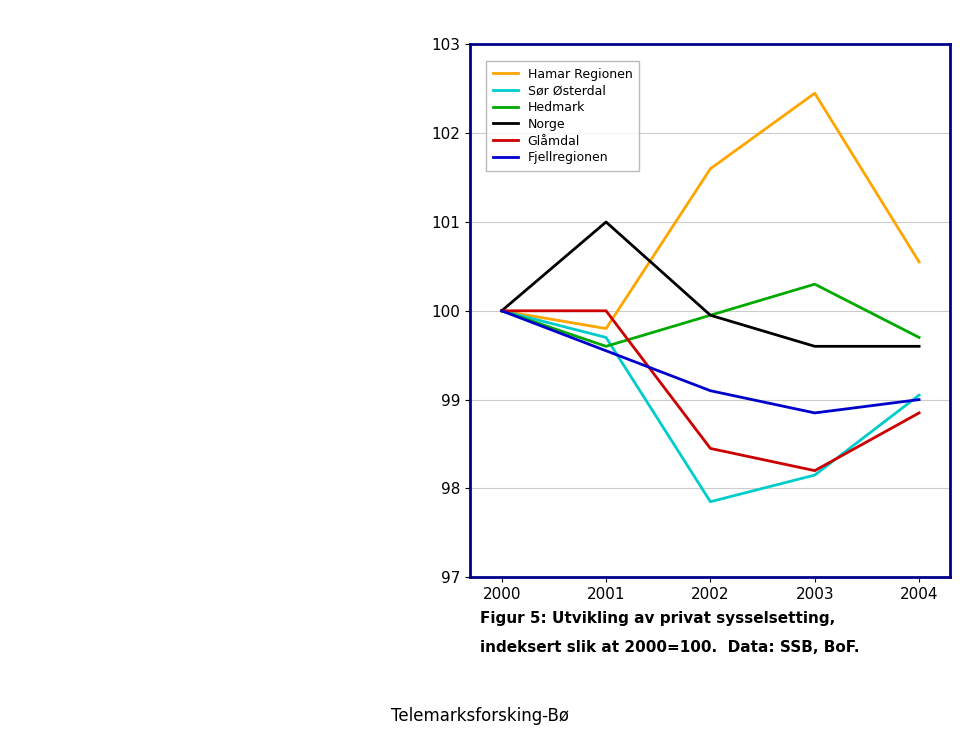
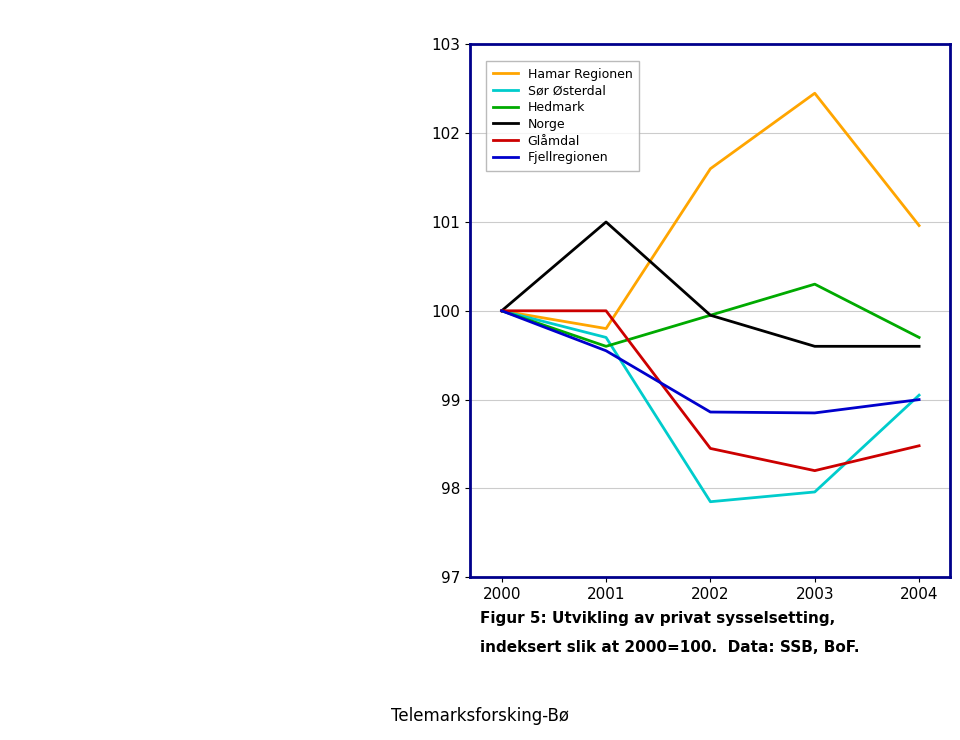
Fjellregionen/2002: 99.10 -> 98.86
Sør Østerdal/2003: 98.15 -> 97.96
Hamar Regionen/2004: 100.55 -> 100.96
Glåmdal/2004: 98.85 -> 98.48
